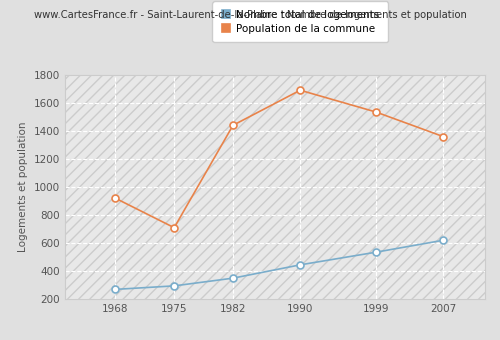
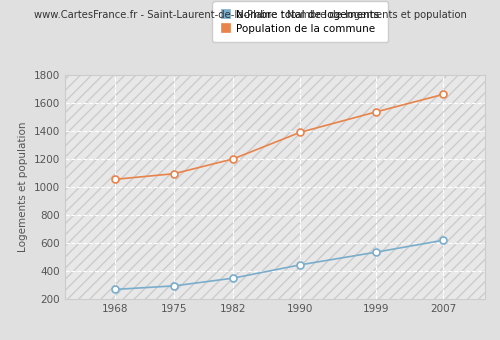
Population de la commune/1968: 920 -> 1060
Population de la commune/1975: 710 -> 1100
Population de la commune/1982: 1440 -> 1200
Population de la commune/1990: 1690 -> 1390
Population de la commune/2007: 1360 -> 1660
